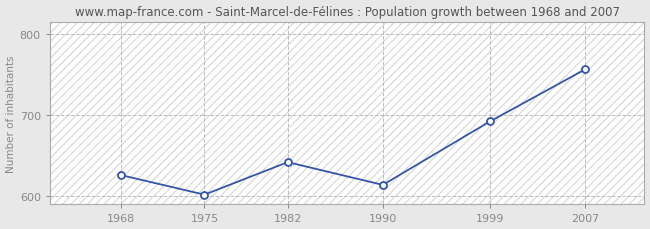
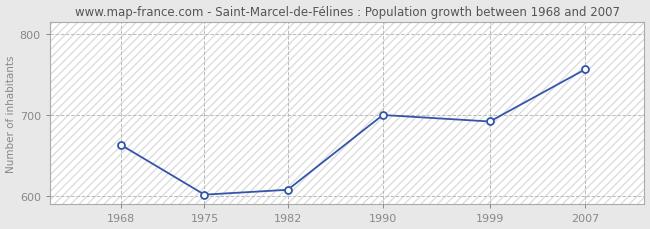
1968: 626 -> 663
1982: 642 -> 608
1990: 614 -> 700
